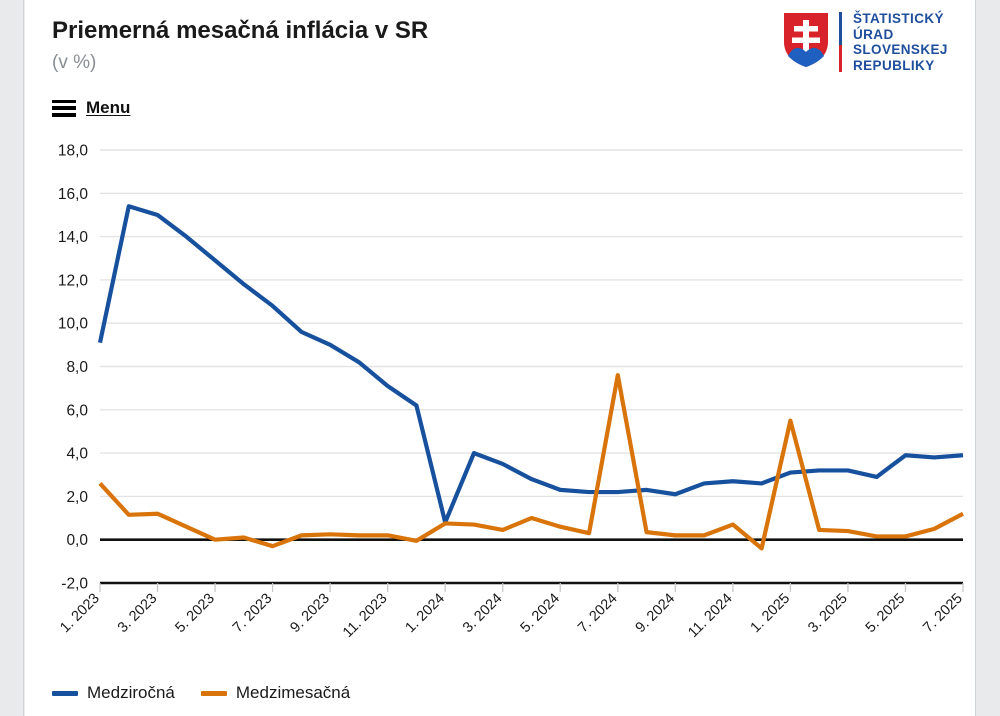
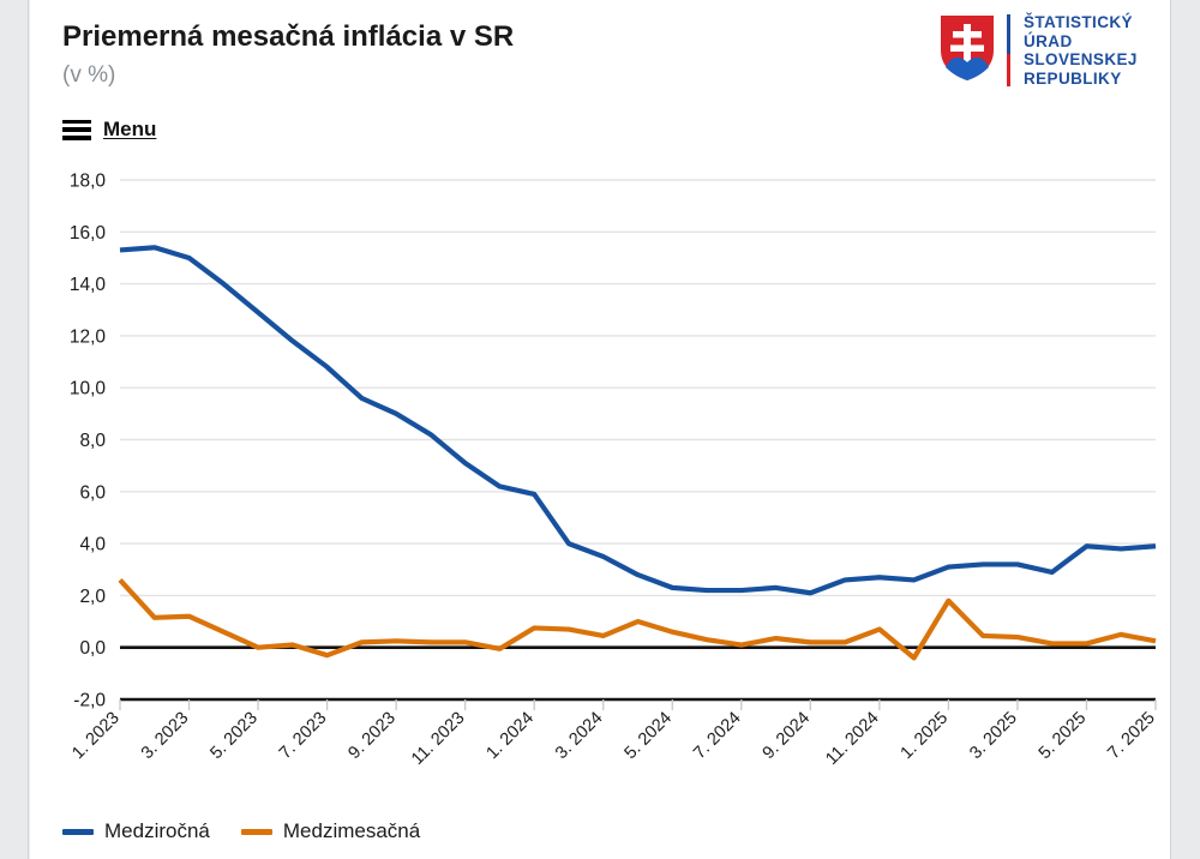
Medziročná/1. 2023: 9,1 -> 15,3
Medziročná/1. 2024: 0,8 -> 5,9
Medzimesačná/7. 2024: 7,6 -> 0,1
Medzimesačná/1. 2025: 5,5 -> 1,8
Medzimesačná/7. 2025: 1,2 -> 0,2
